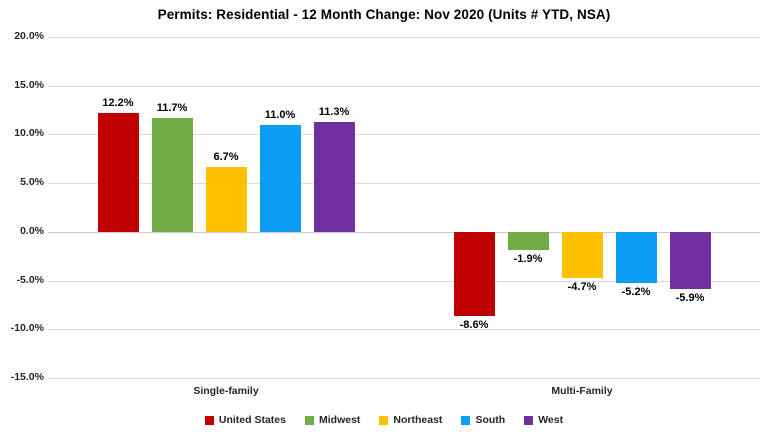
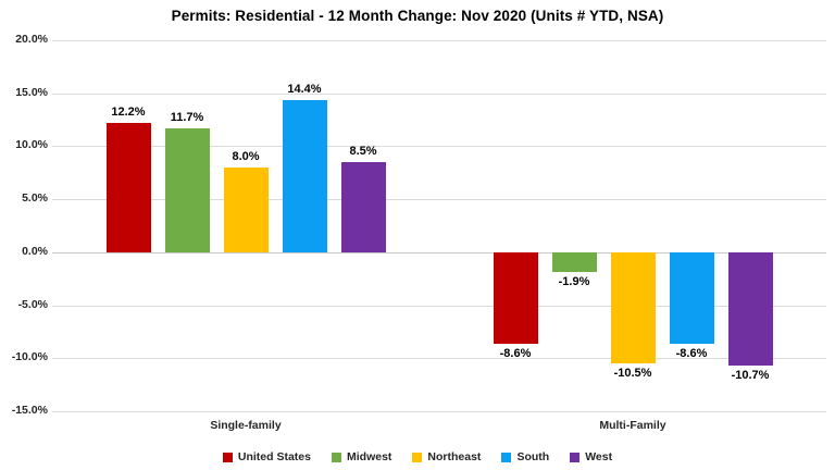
Northeast/Single-family: 6.7% -> 8.0%
South/Single-family: 11.0% -> 14.4%
West/Single-family: 11.3% -> 8.5%
Northeast/Multi-Family: -4.7% -> -10.5%
South/Multi-Family: -5.2% -> -8.6%
West/Multi-Family: -5.9% -> -10.7%
